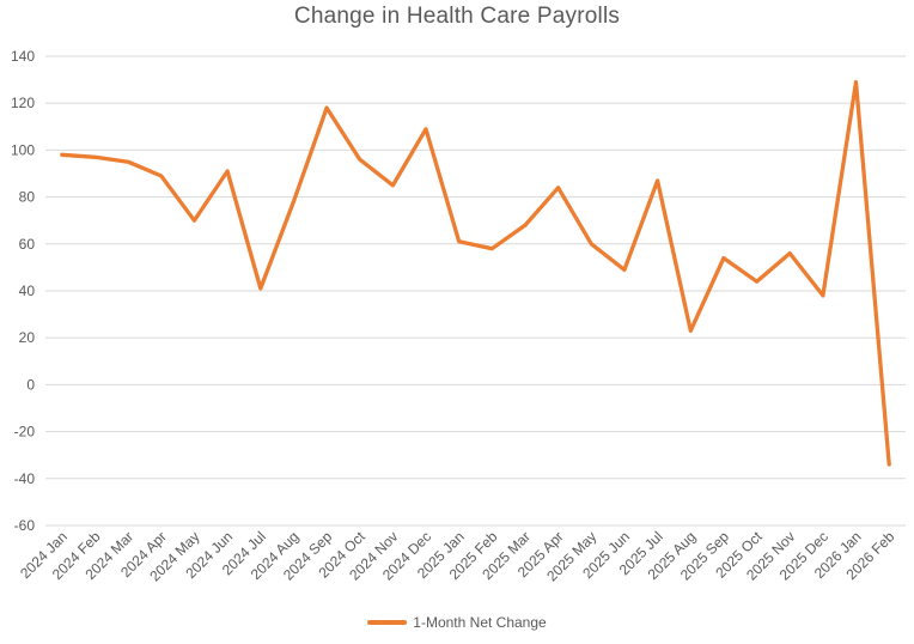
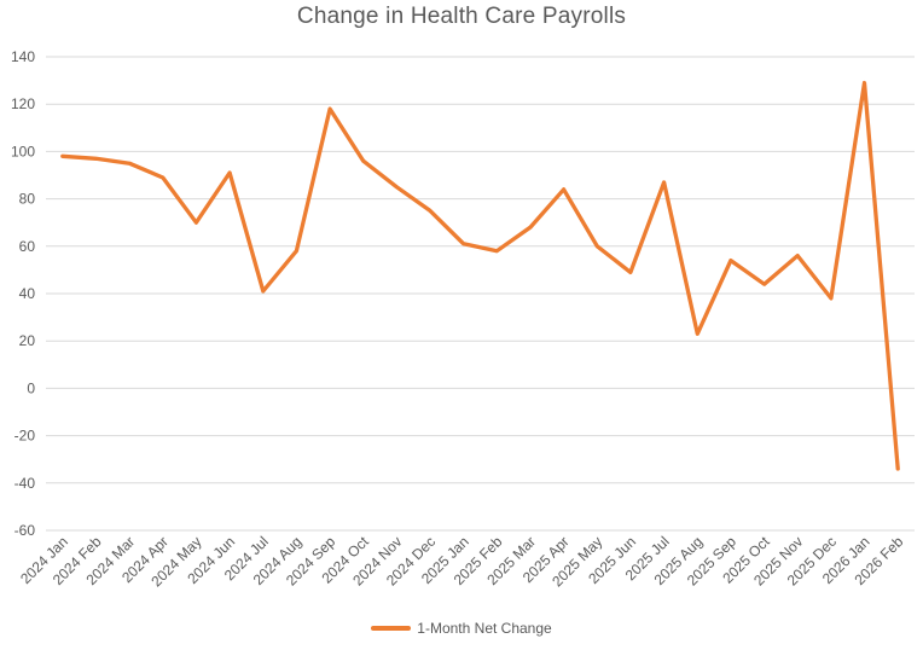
2024 Aug: 78 -> 58
2024 Dec: 109 -> 75
